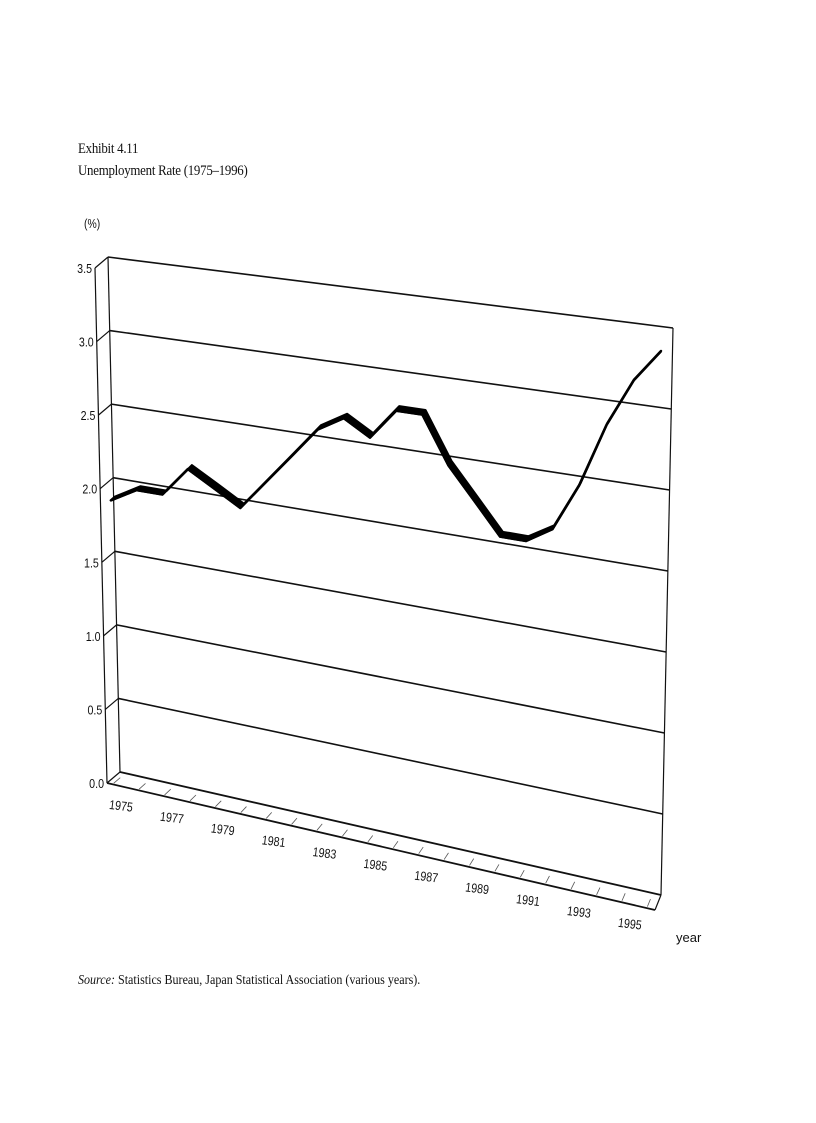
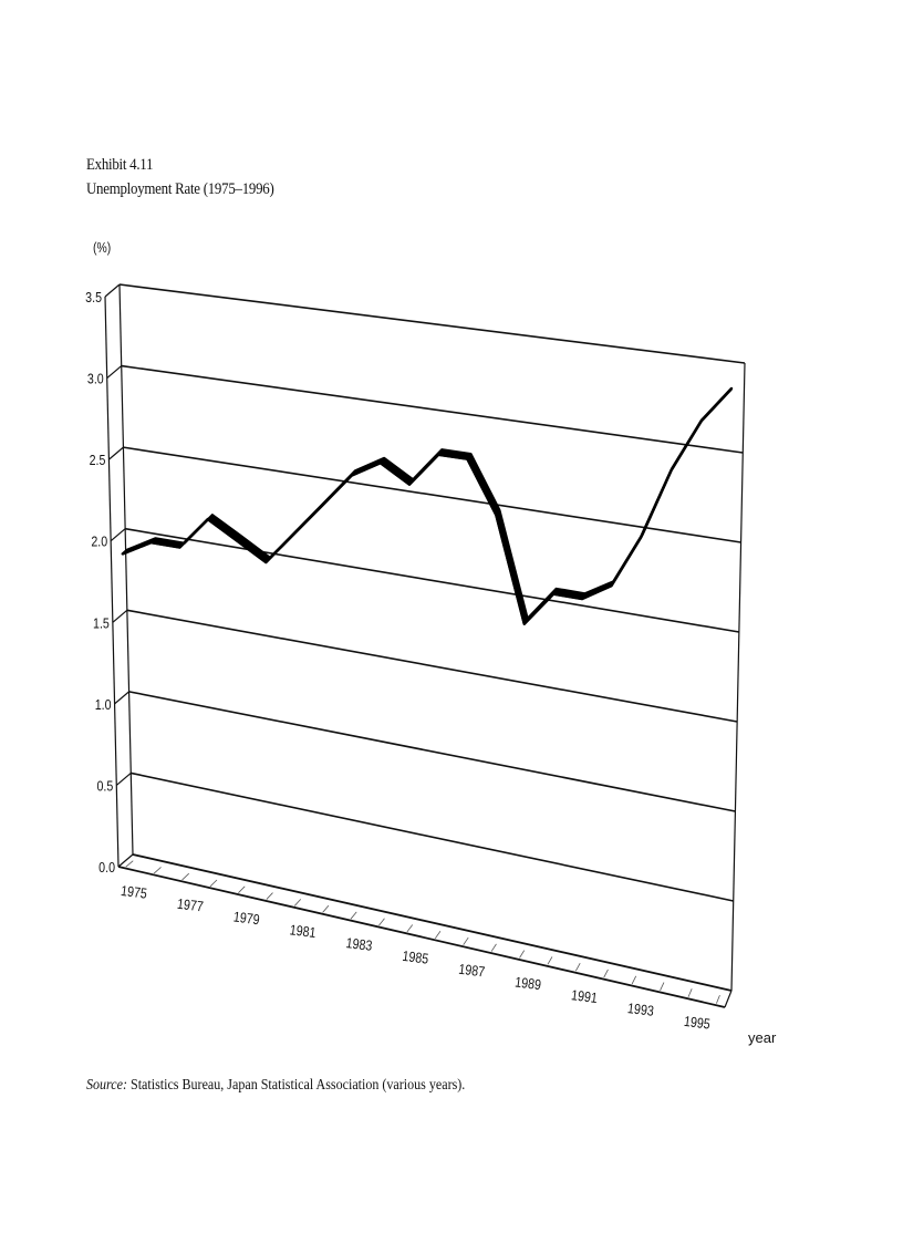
1989: 2.3 -> 1.9
